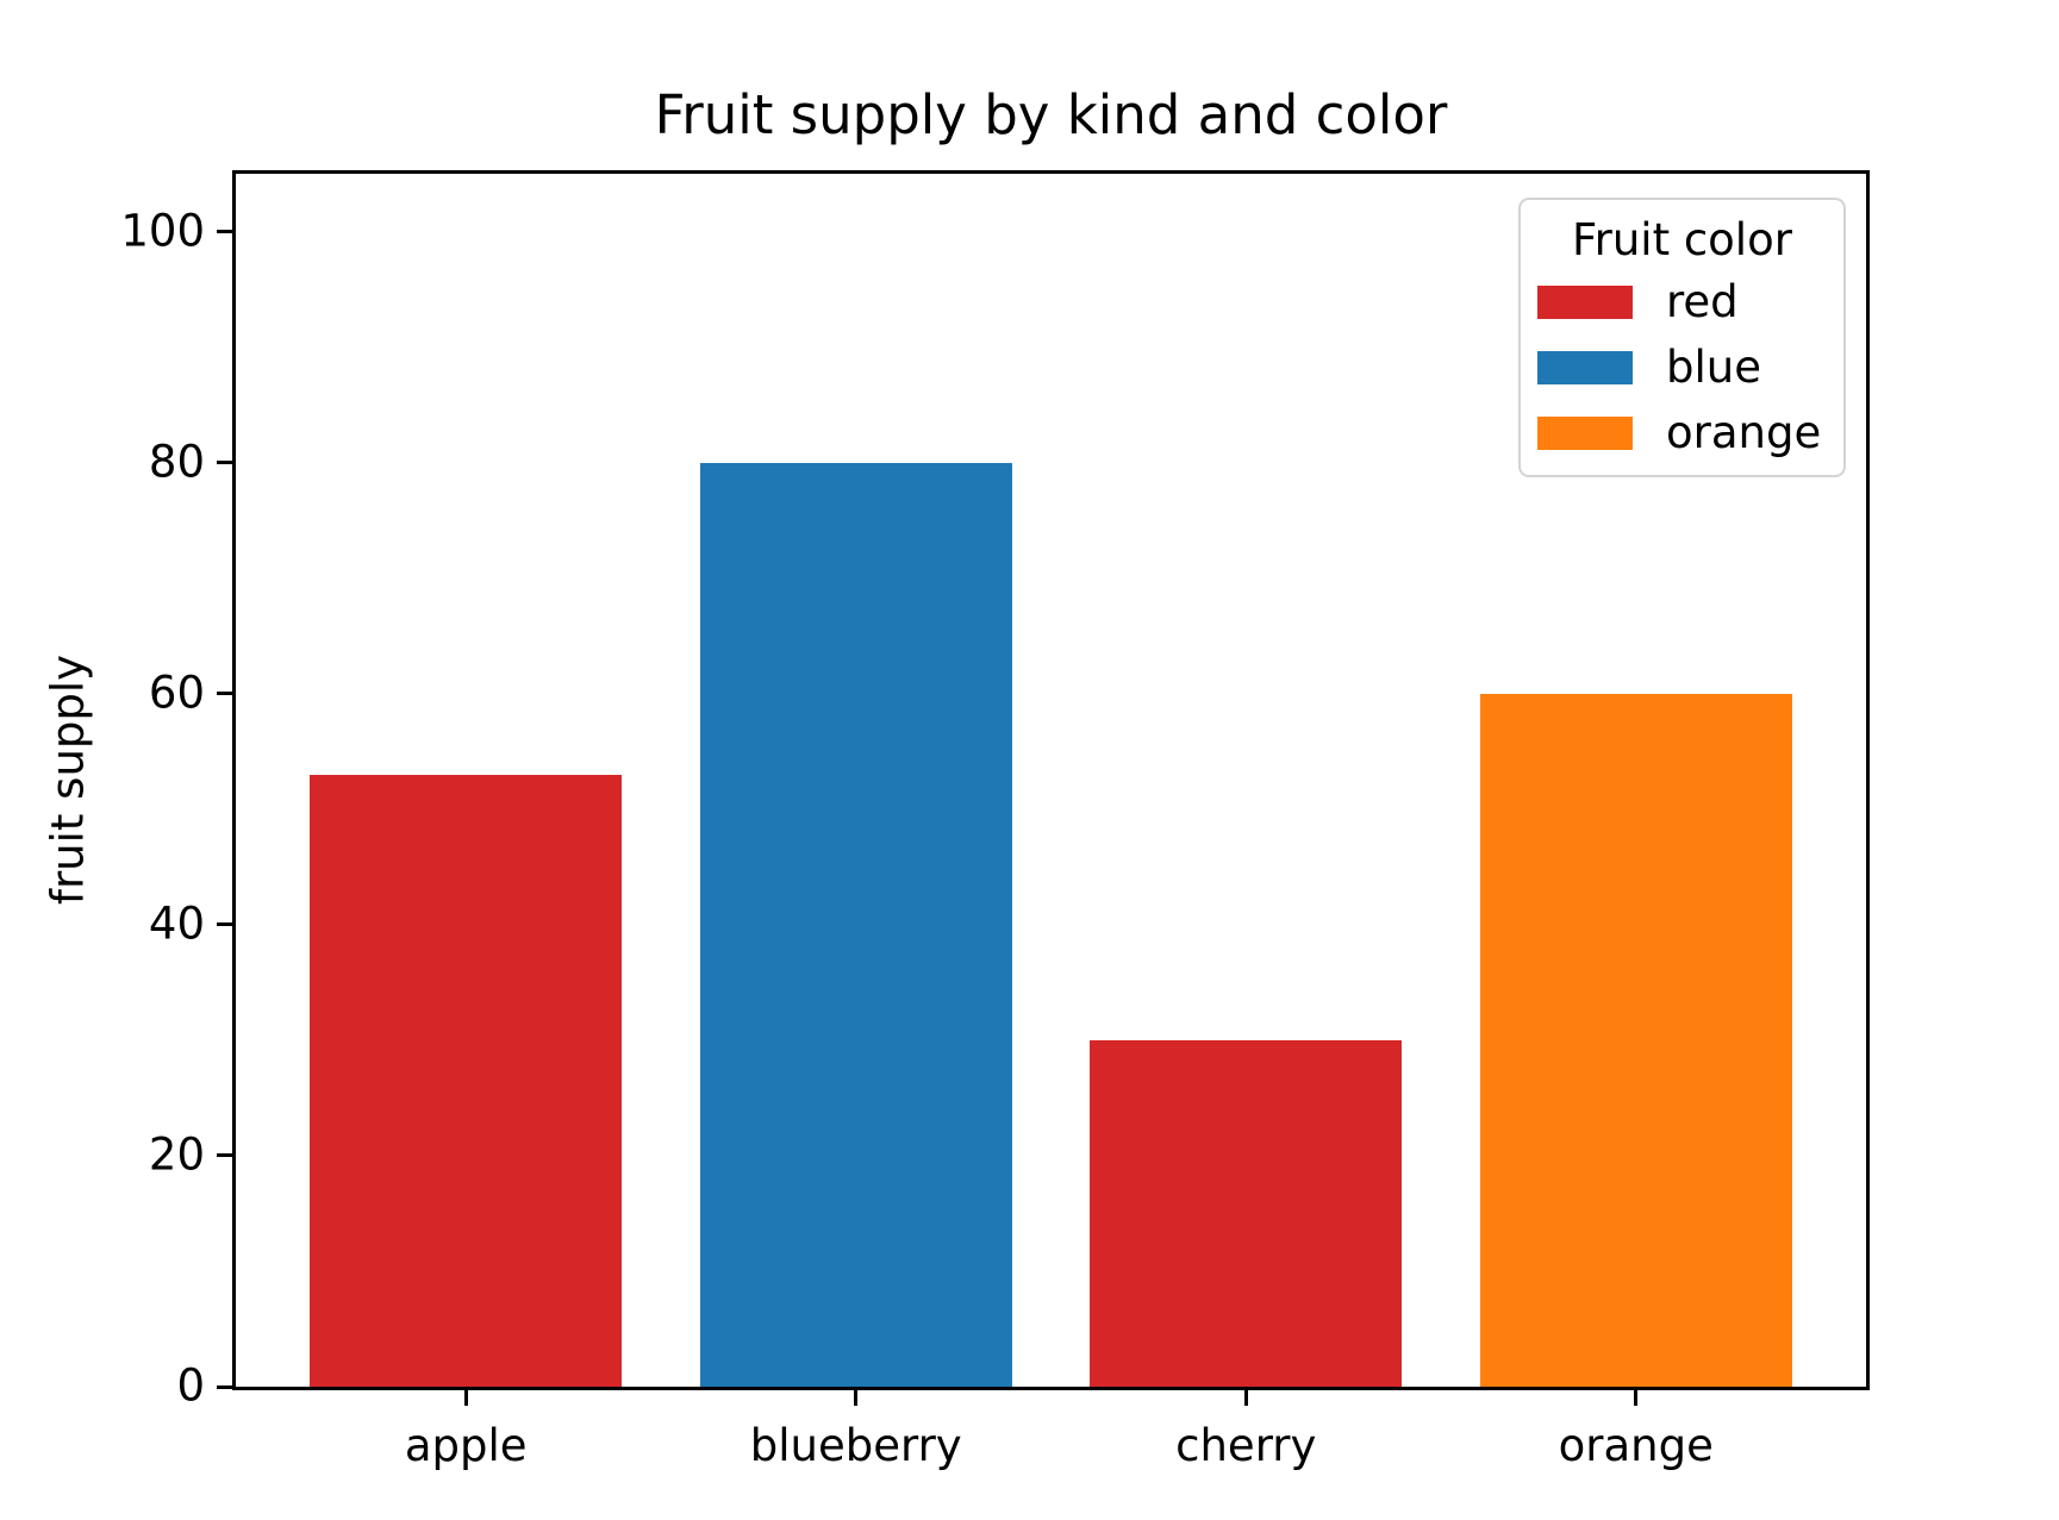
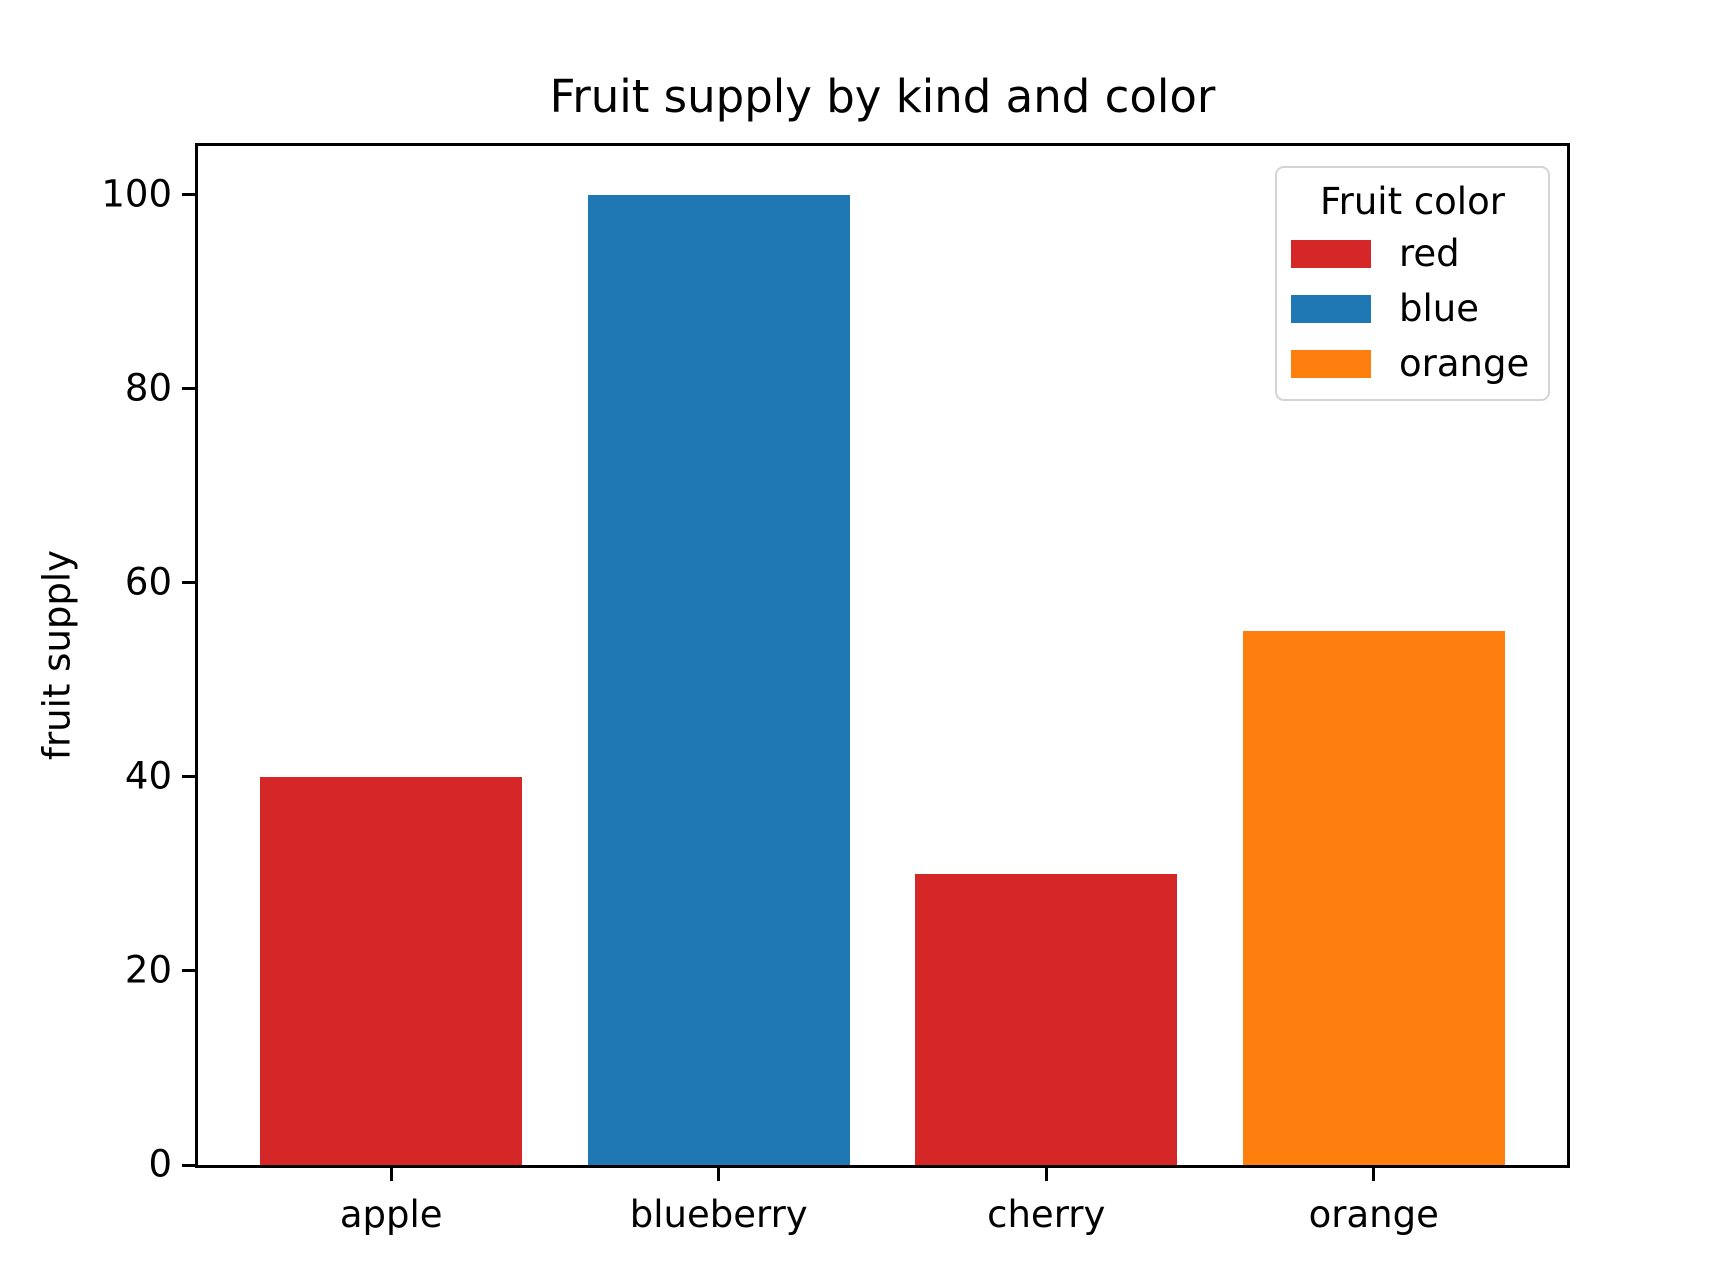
apple: 53 -> 40
blueberry: 80 -> 100
orange: 60 -> 55
